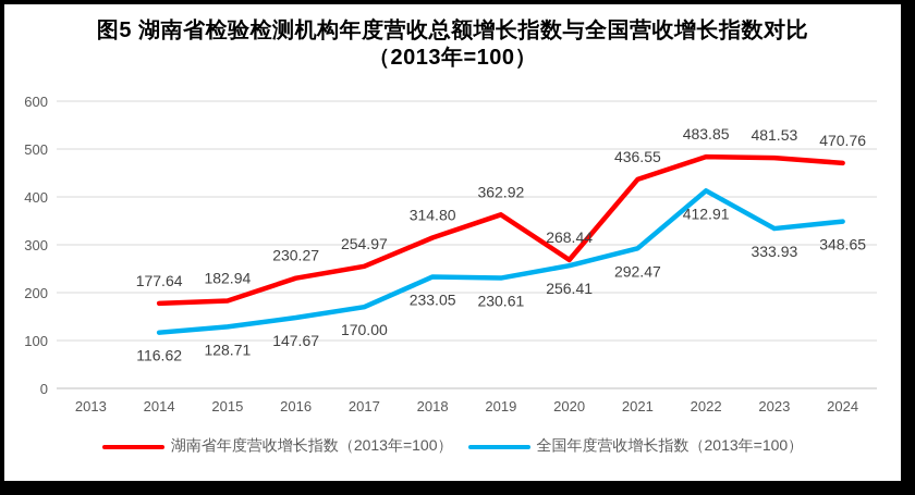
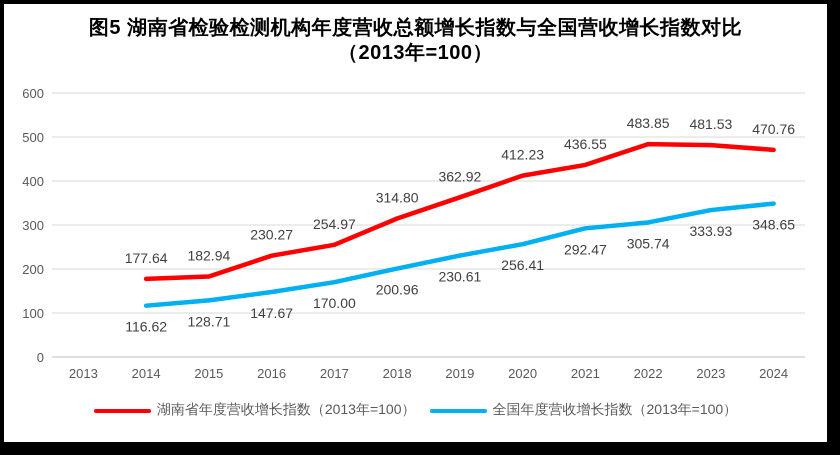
全国年度营收增长指数（2013年=100）/2018: 233.05 -> 200.96
湖南省年度营收增长指数（2013年=100）/2020: 268.44 -> 412.23
全国年度营收增长指数（2013年=100）/2022: 412.91 -> 305.74
